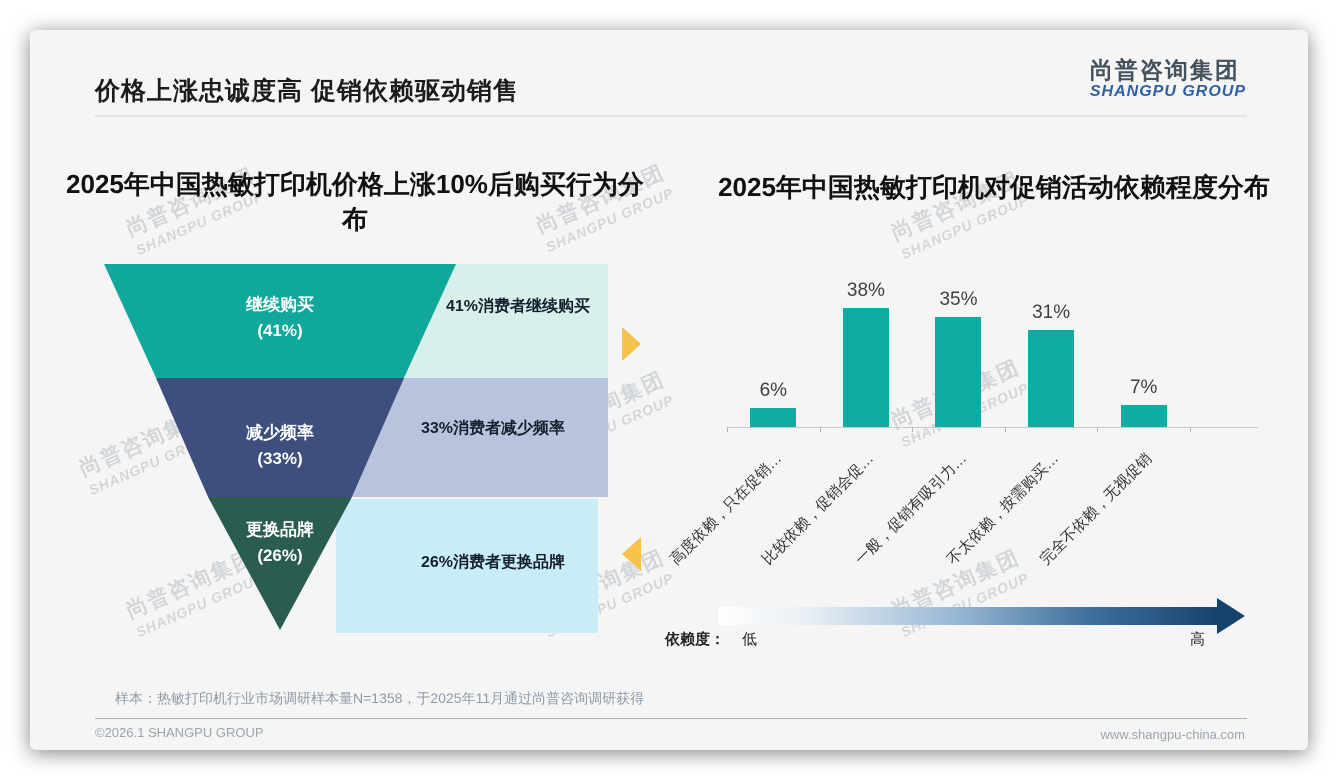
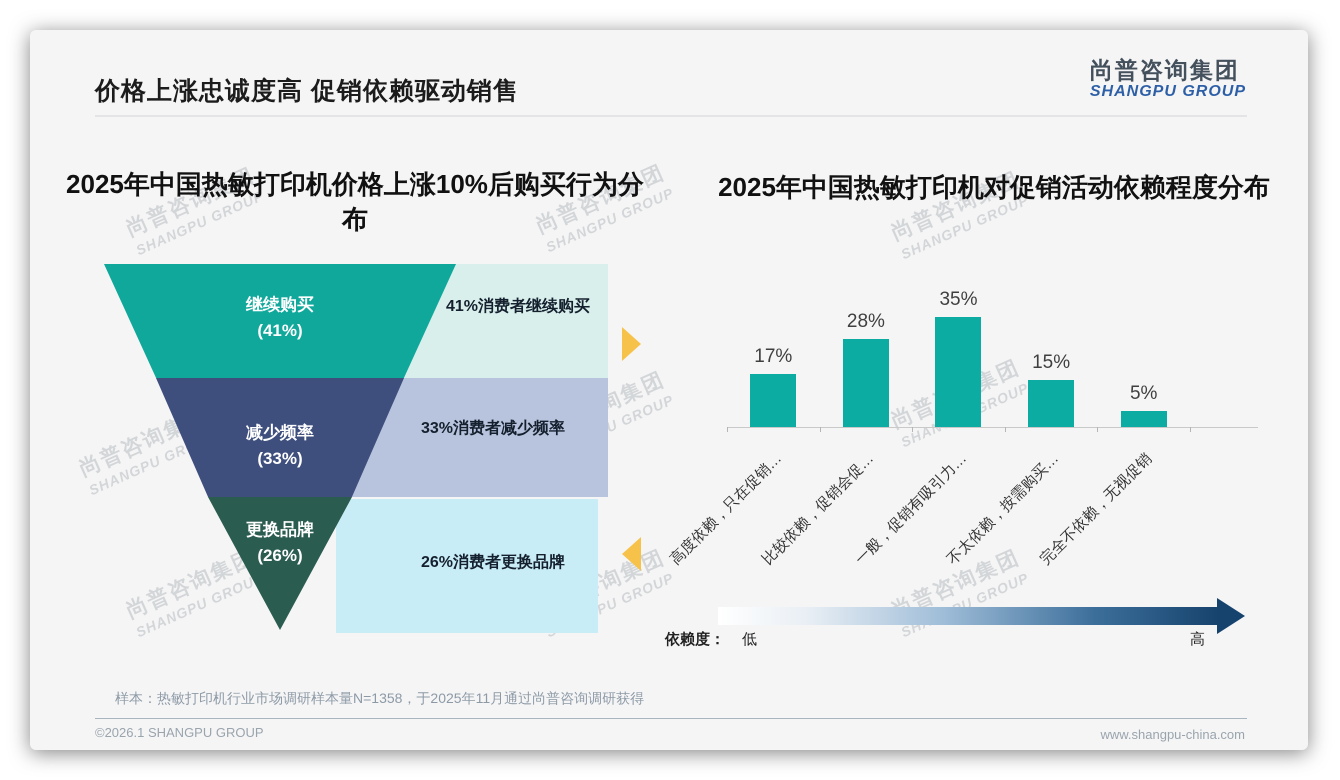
2025年中国热敏打印机对促销活动依赖程度分布/高度依赖，只在促销…: 6% -> 17%
2025年中国热敏打印机对促销活动依赖程度分布/比较依赖，促销会促…: 38% -> 28%
2025年中国热敏打印机对促销活动依赖程度分布/不太依赖，按需购买…: 31% -> 15%
2025年中国热敏打印机对促销活动依赖程度分布/完全不依赖，无视促销: 7% -> 5%
